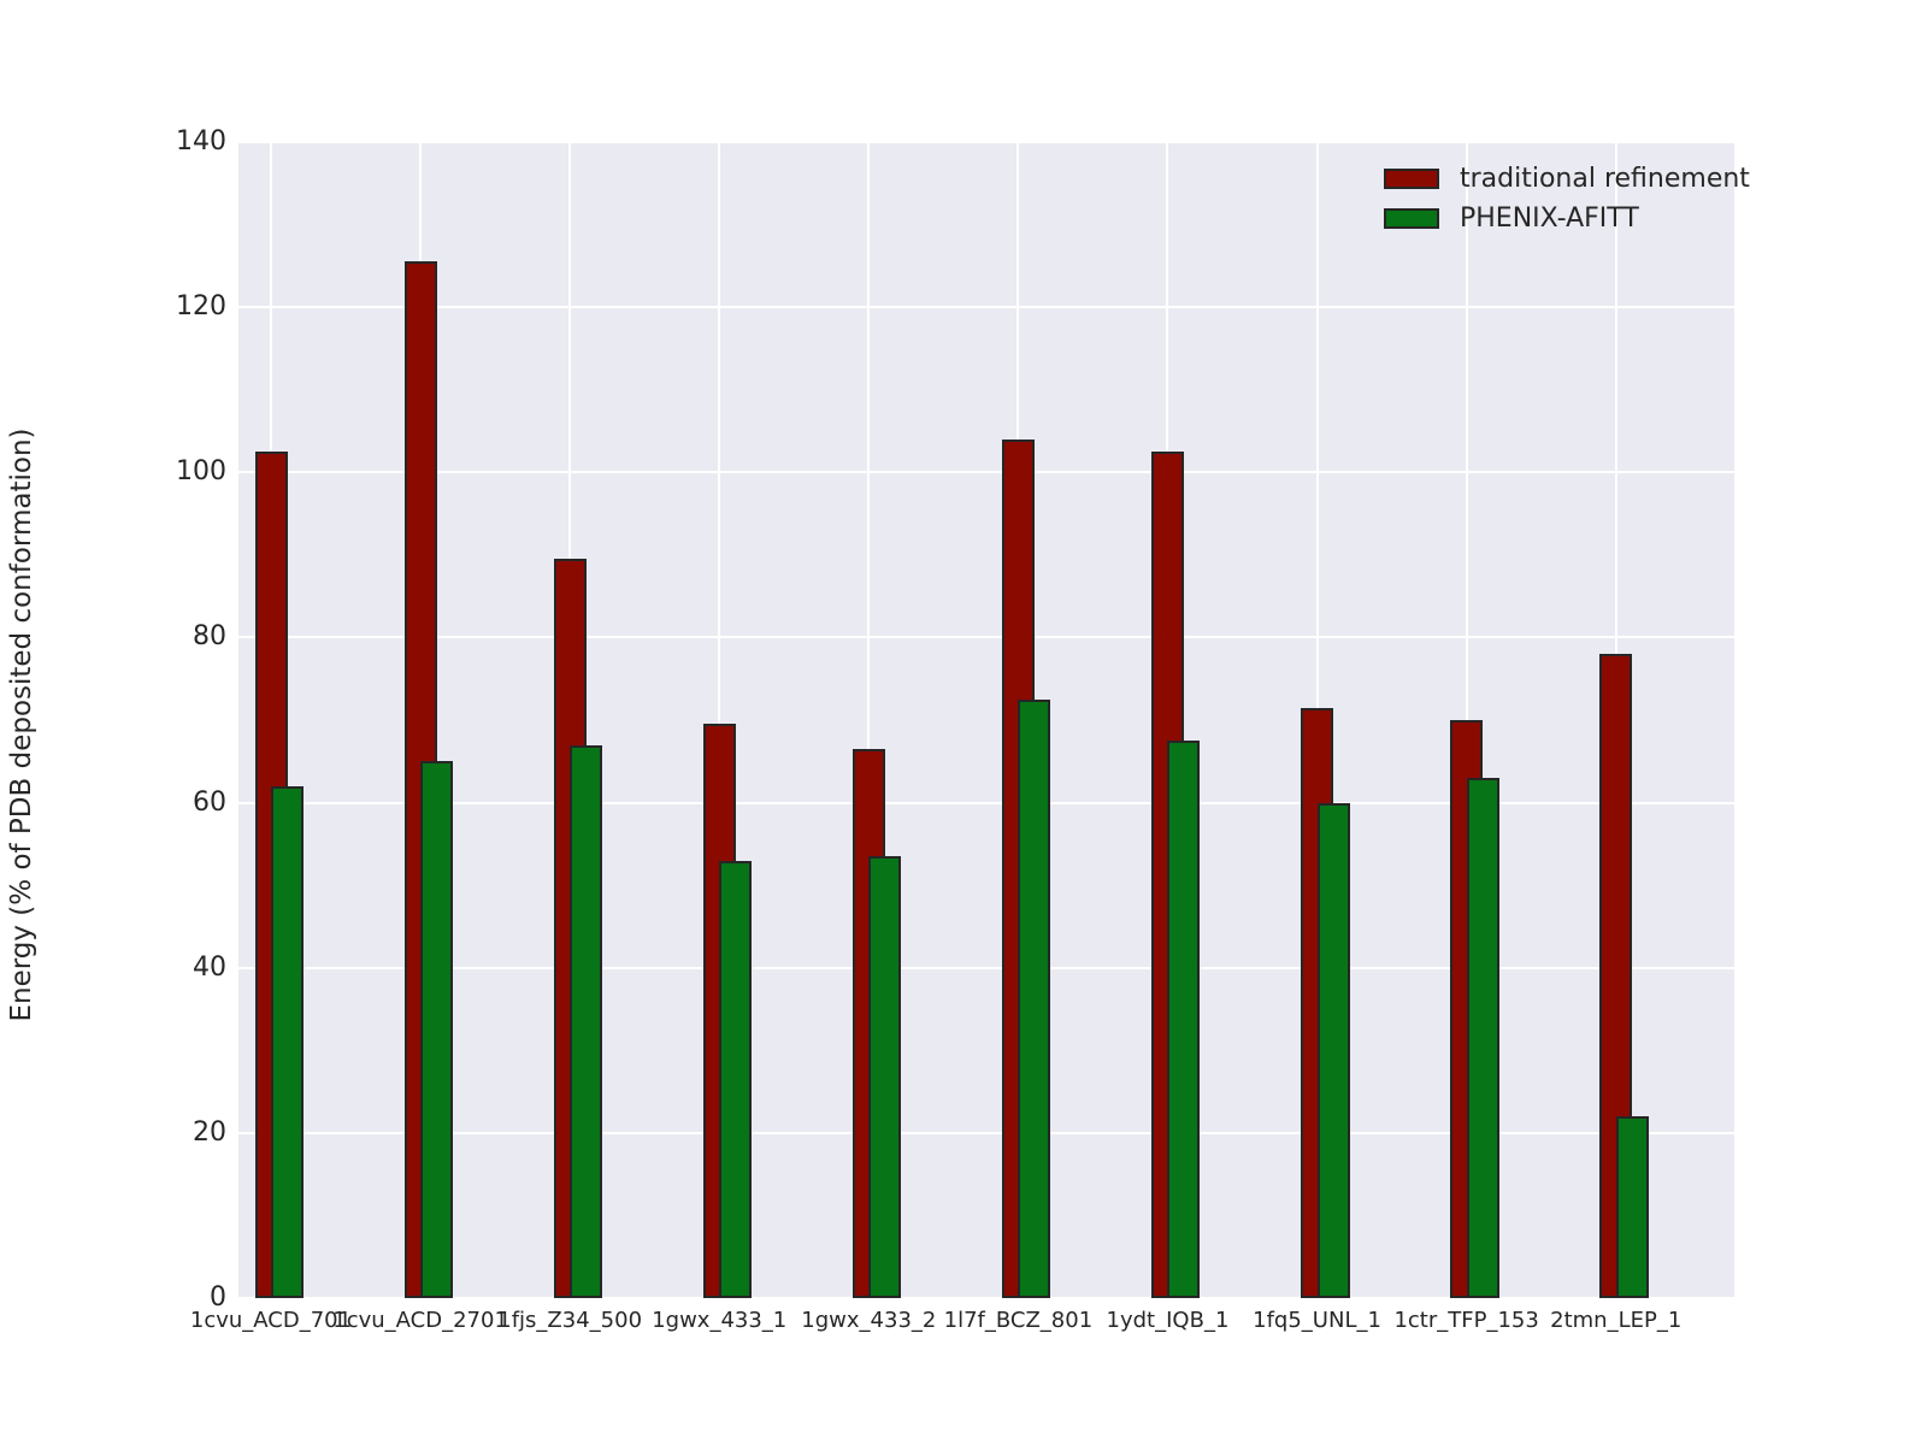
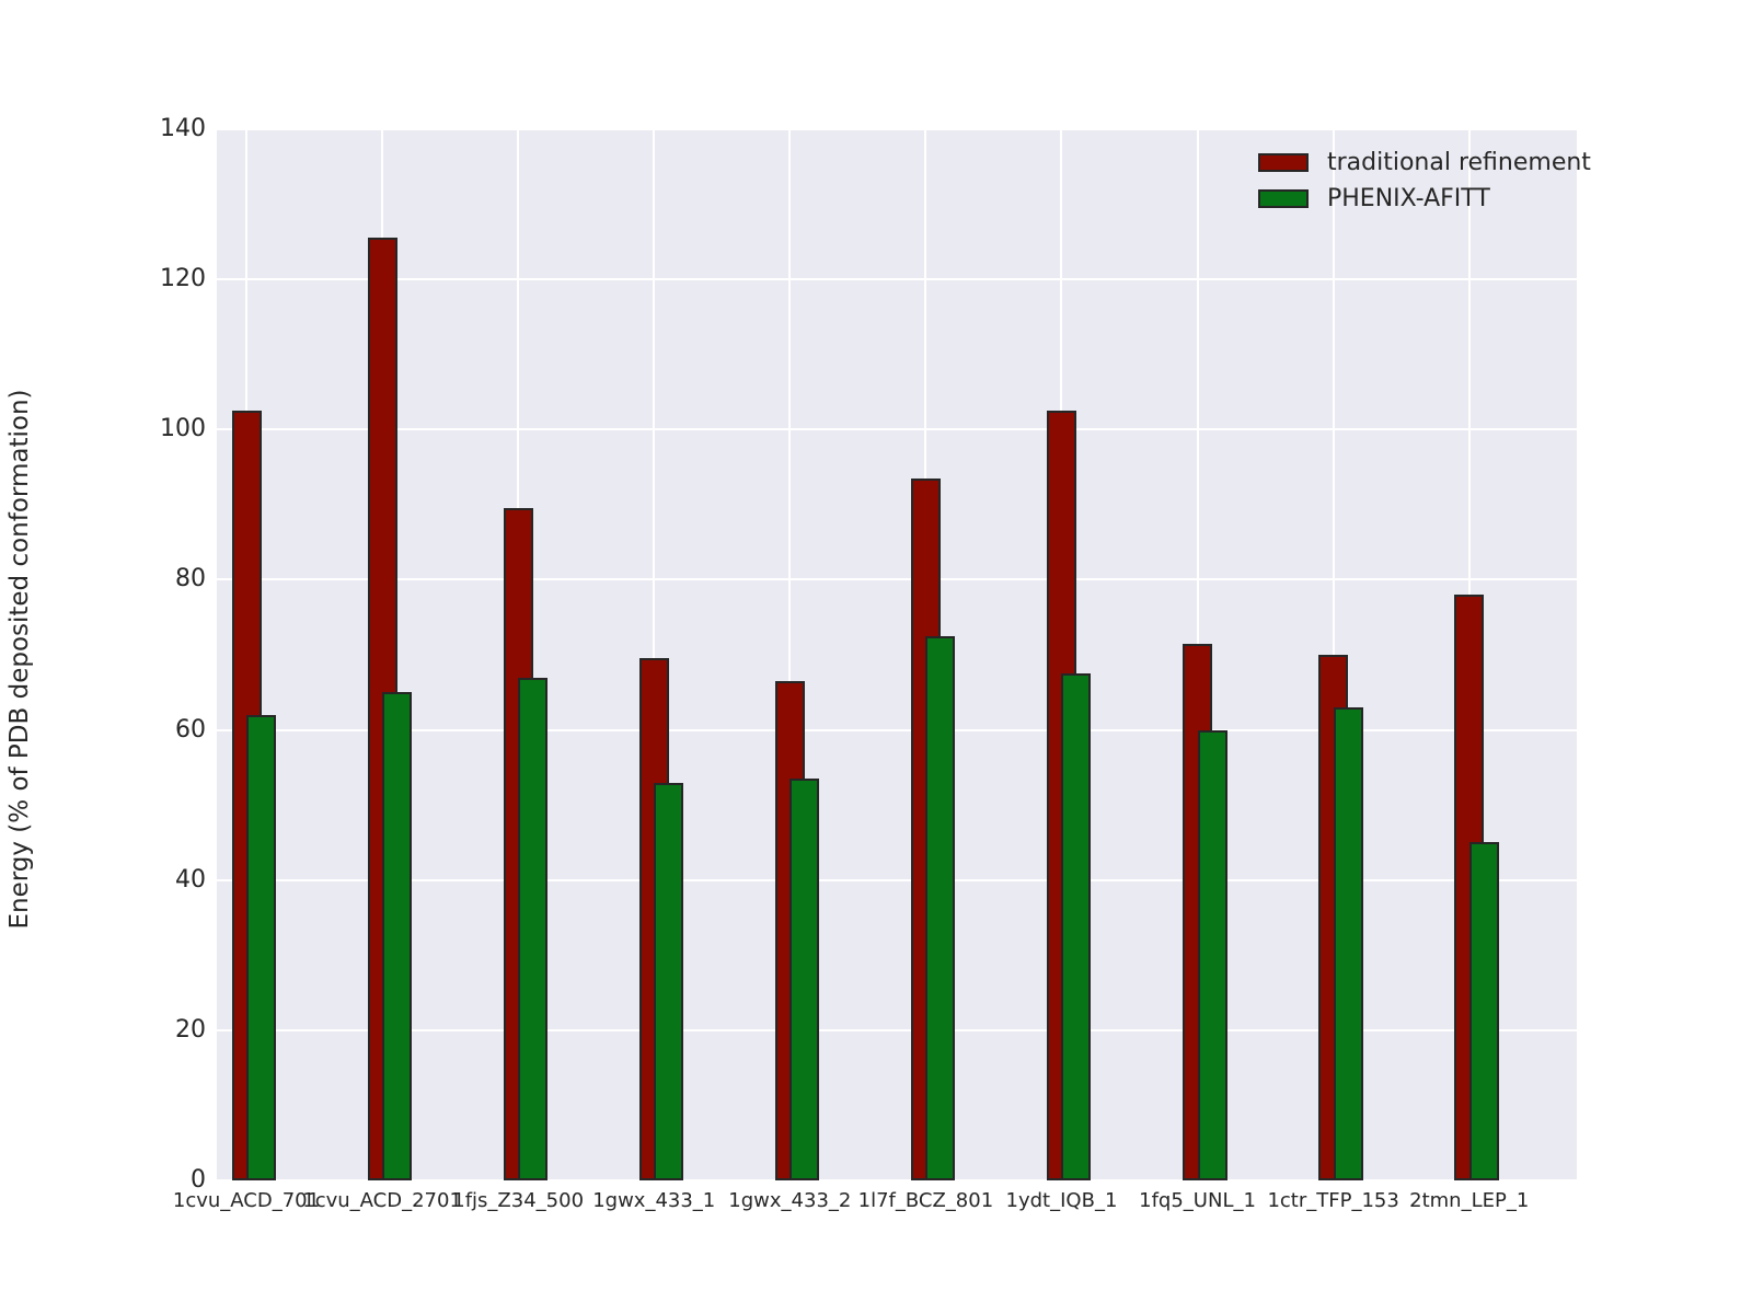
traditional refinement/1l7f_BCZ_801: 104 -> 94
PHENIX-AFITT/2tmn_LEP_1: 22 -> 45
